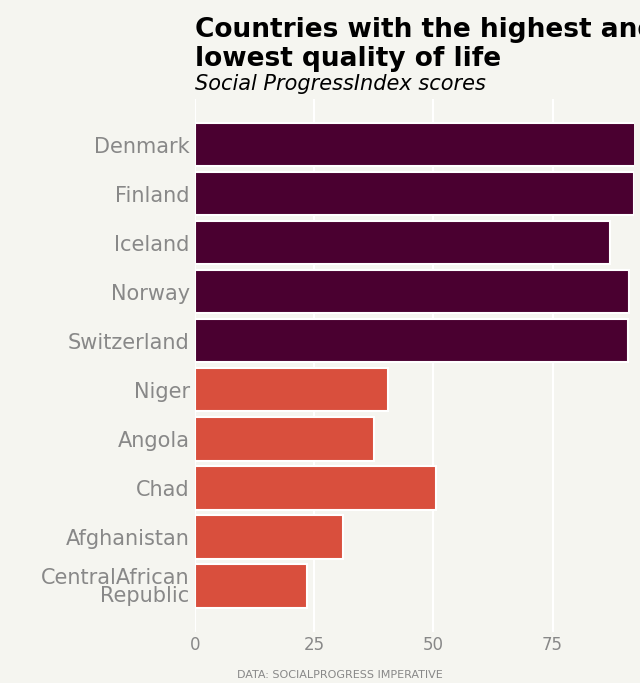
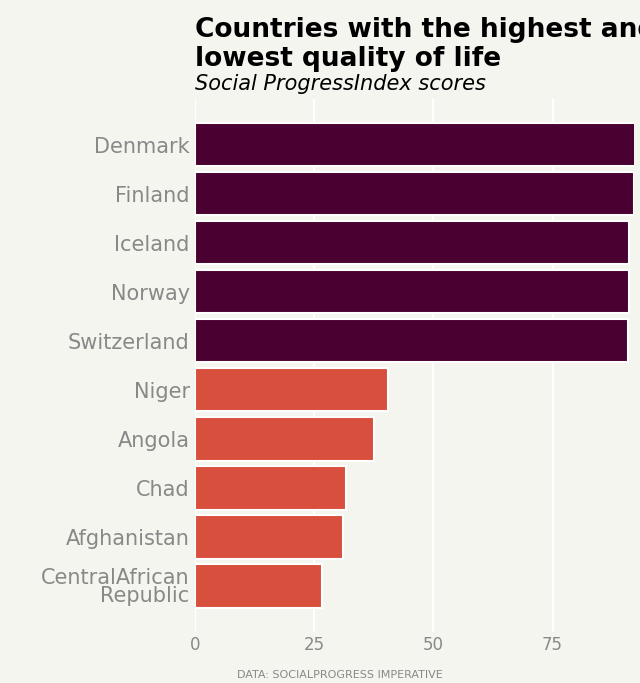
Iceland: 87.0 -> 91.0
Chad: 50.5 -> 31.7
CentralAfrican Republic: 23.5 -> 26.7
